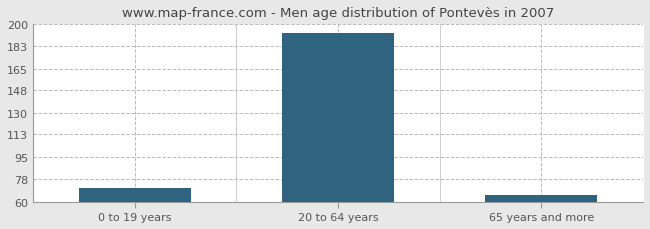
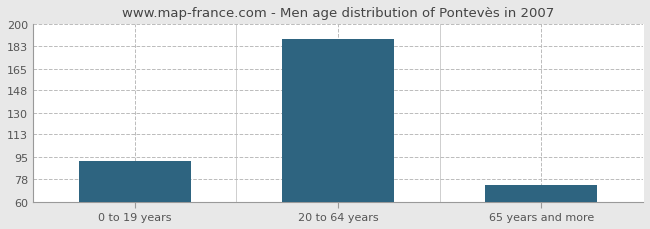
0 to 19 years: 71 -> 92
20 to 64 years: 193 -> 188
65 years and more: 65 -> 73
